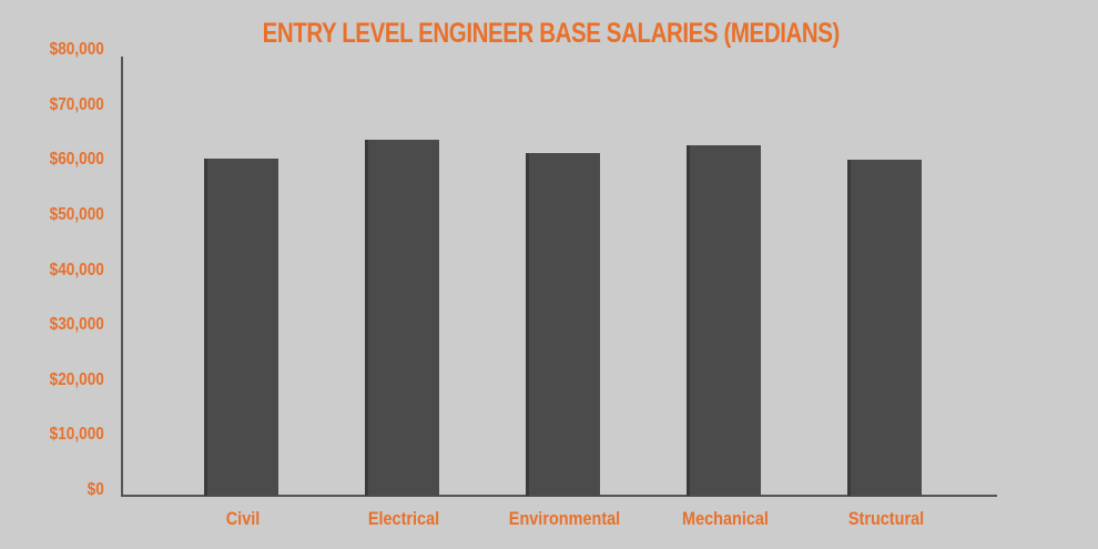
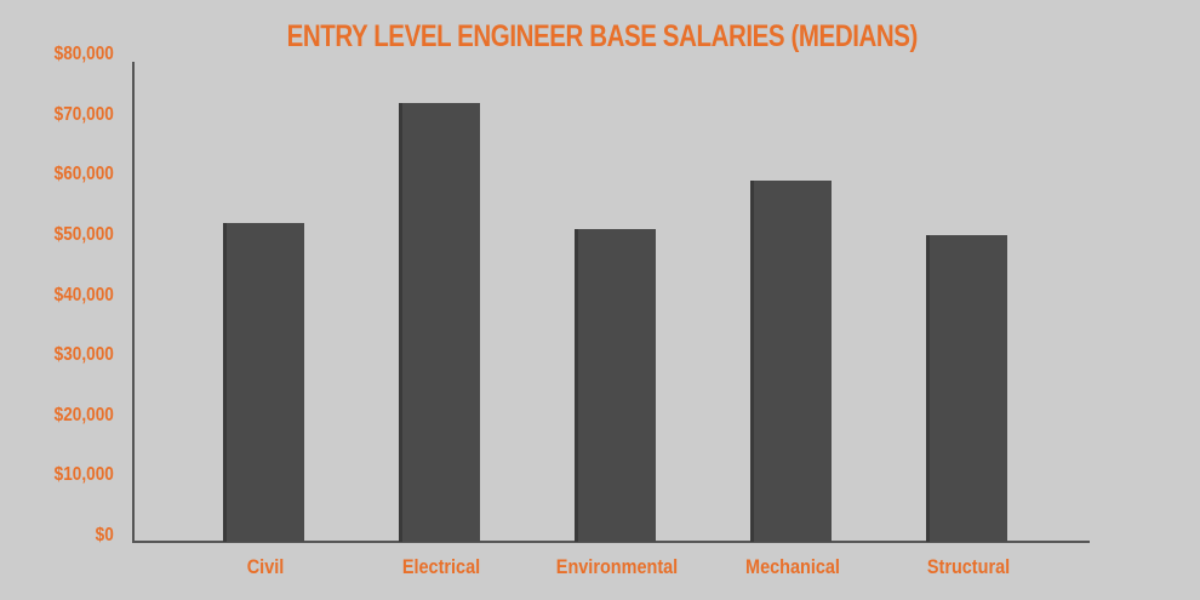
Civil: $61000 -> $53000
Electrical: $65000 -> $73000
Environmental: $62000 -> $52000
Mechanical: $64000 -> $60000
Structural: $61000 -> $51000
